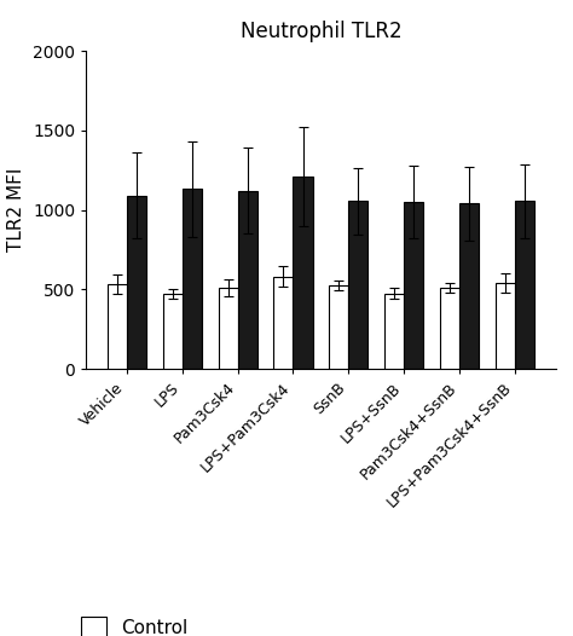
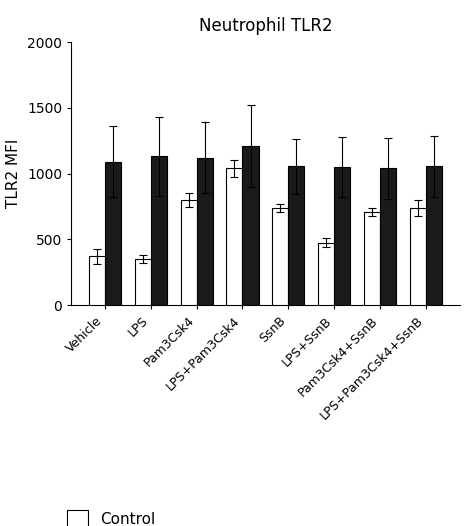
Control/Vehicle: 530 -> 370
Control/LPS: 470 -> 350
Control/Pam3Csk4: 510 -> 800
Control/LPS+Pam3Csk4: 580 -> 1040
Control/SsnB: 520 -> 740
Control/Pam3Csk4+SsnB: 510 -> 710
Control/LPS+Pam3Csk4+SsnB: 540 -> 740
